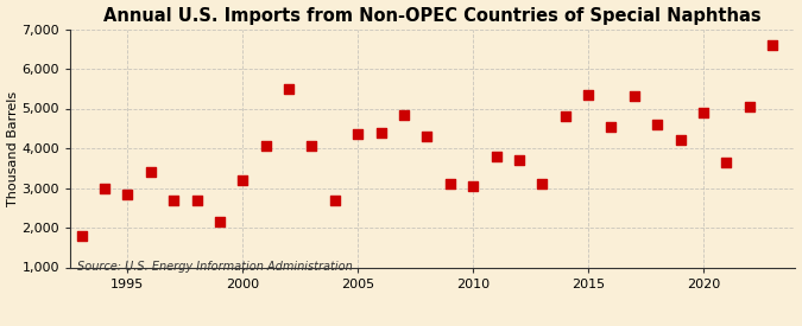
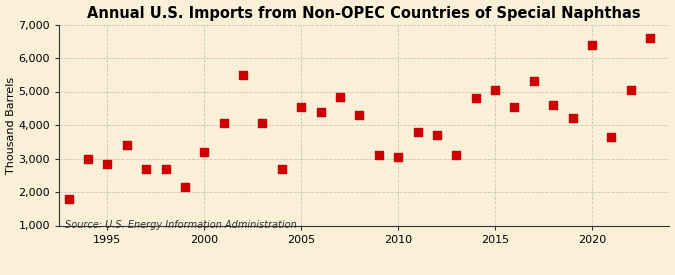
2005: 4,350 -> 4,550
2015: 5,350 -> 5,050
2020: 4,900 -> 6,400
